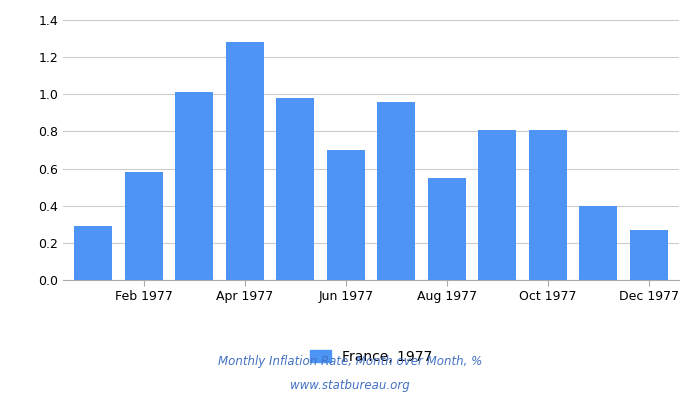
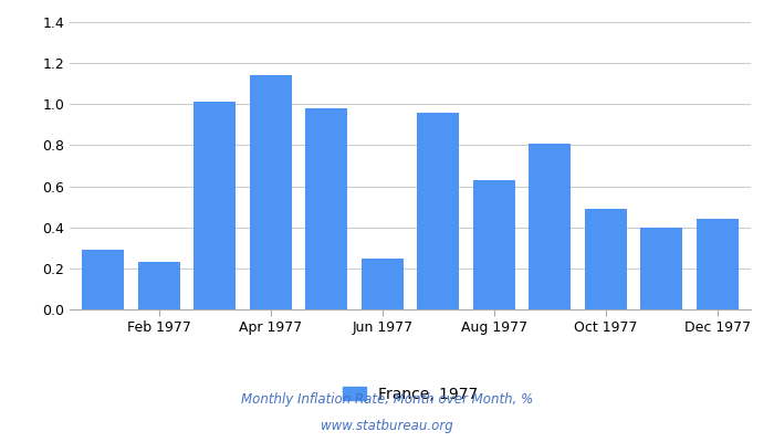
Feb 1977: 0.58 -> 0.23
Apr 1977: 1.28 -> 1.14
Jun 1977: 0.70 -> 0.25
Aug 1977: 0.55 -> 0.63
Oct 1977: 0.81 -> 0.49
Dec 1977: 0.27 -> 0.44
